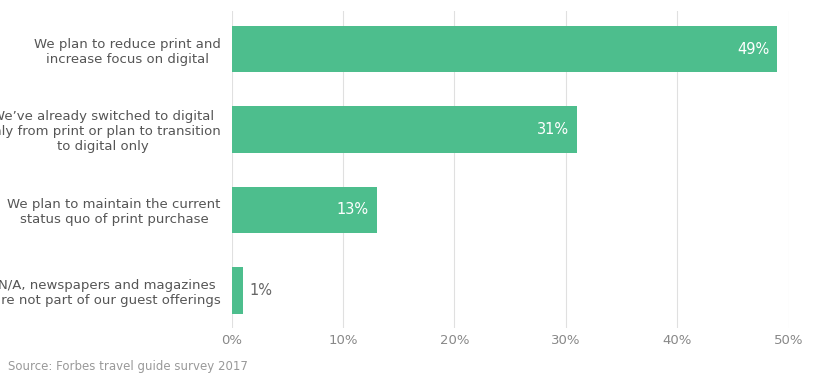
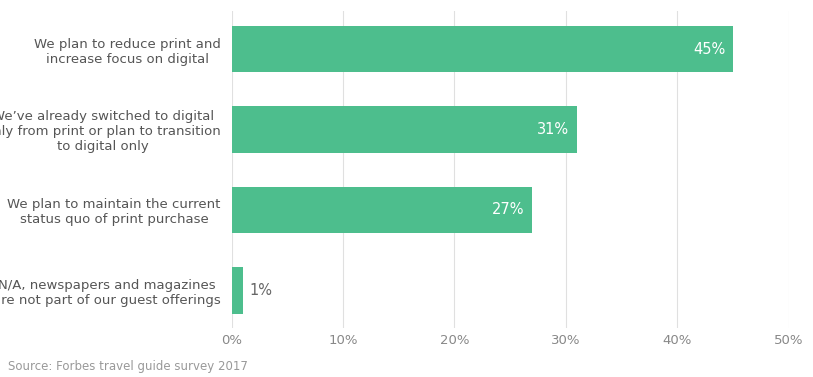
We plan to reduce print and increase focus on digital: 49% -> 45%
We plan to maintain the current status quo of print purchase: 13% -> 27%
